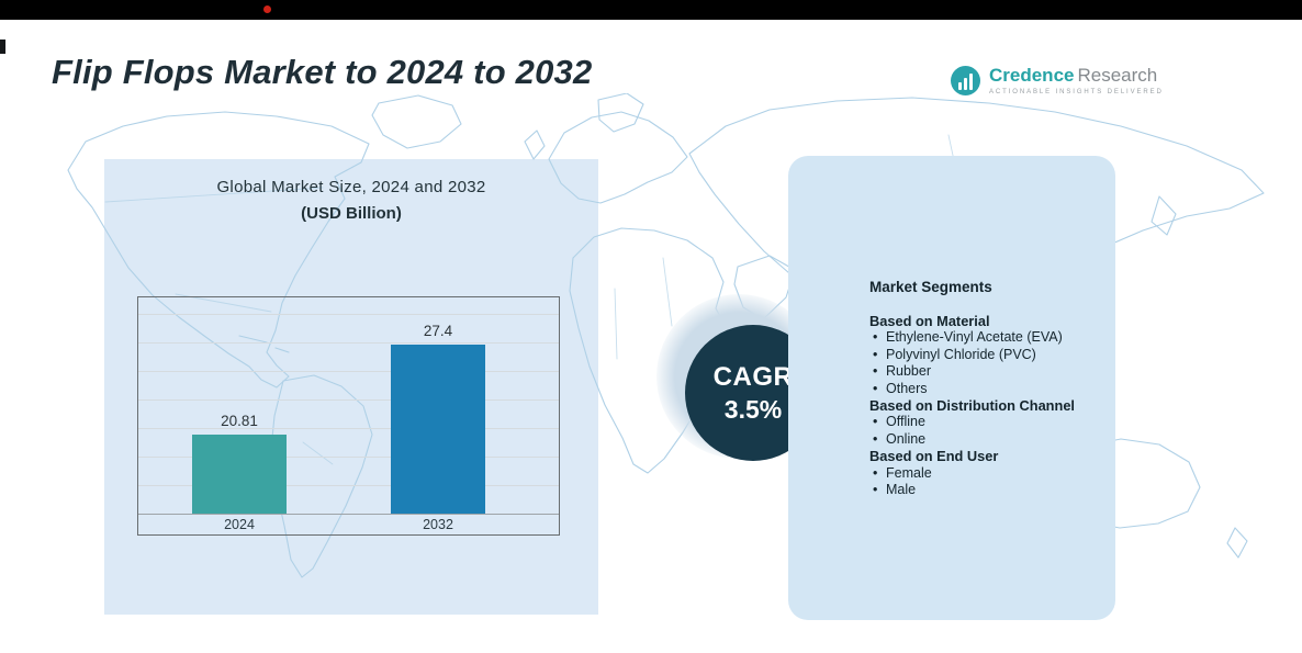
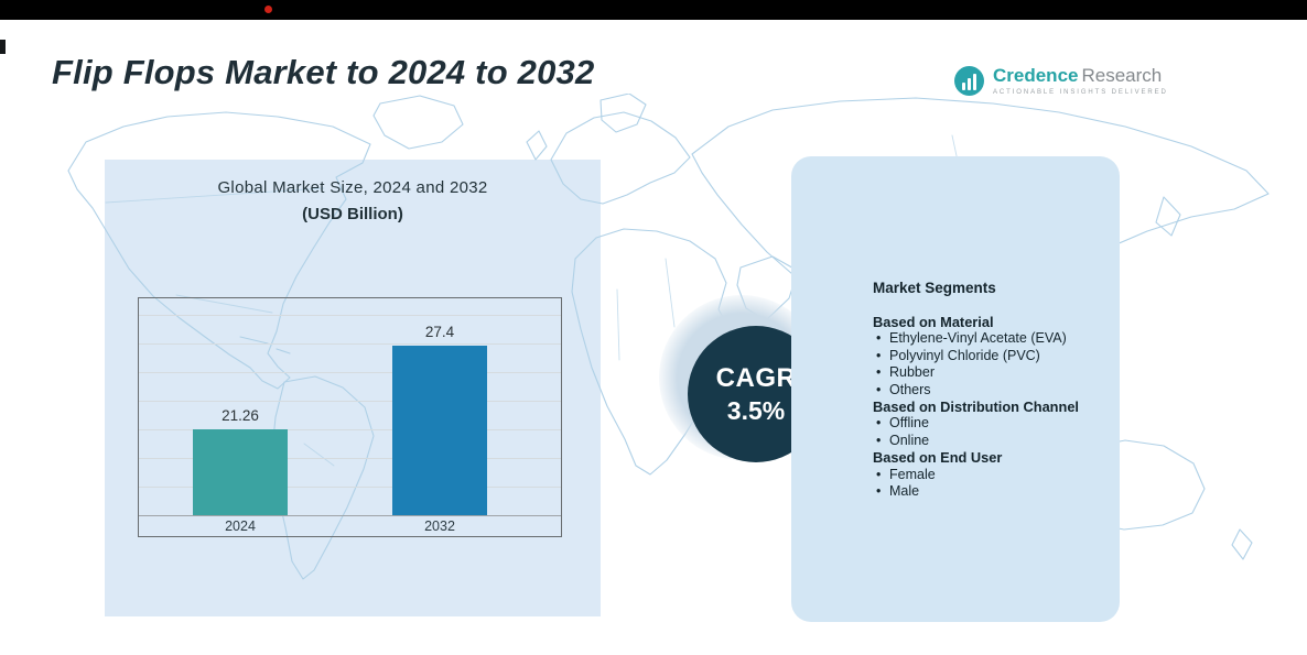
2024: 20.81 -> 21.26
